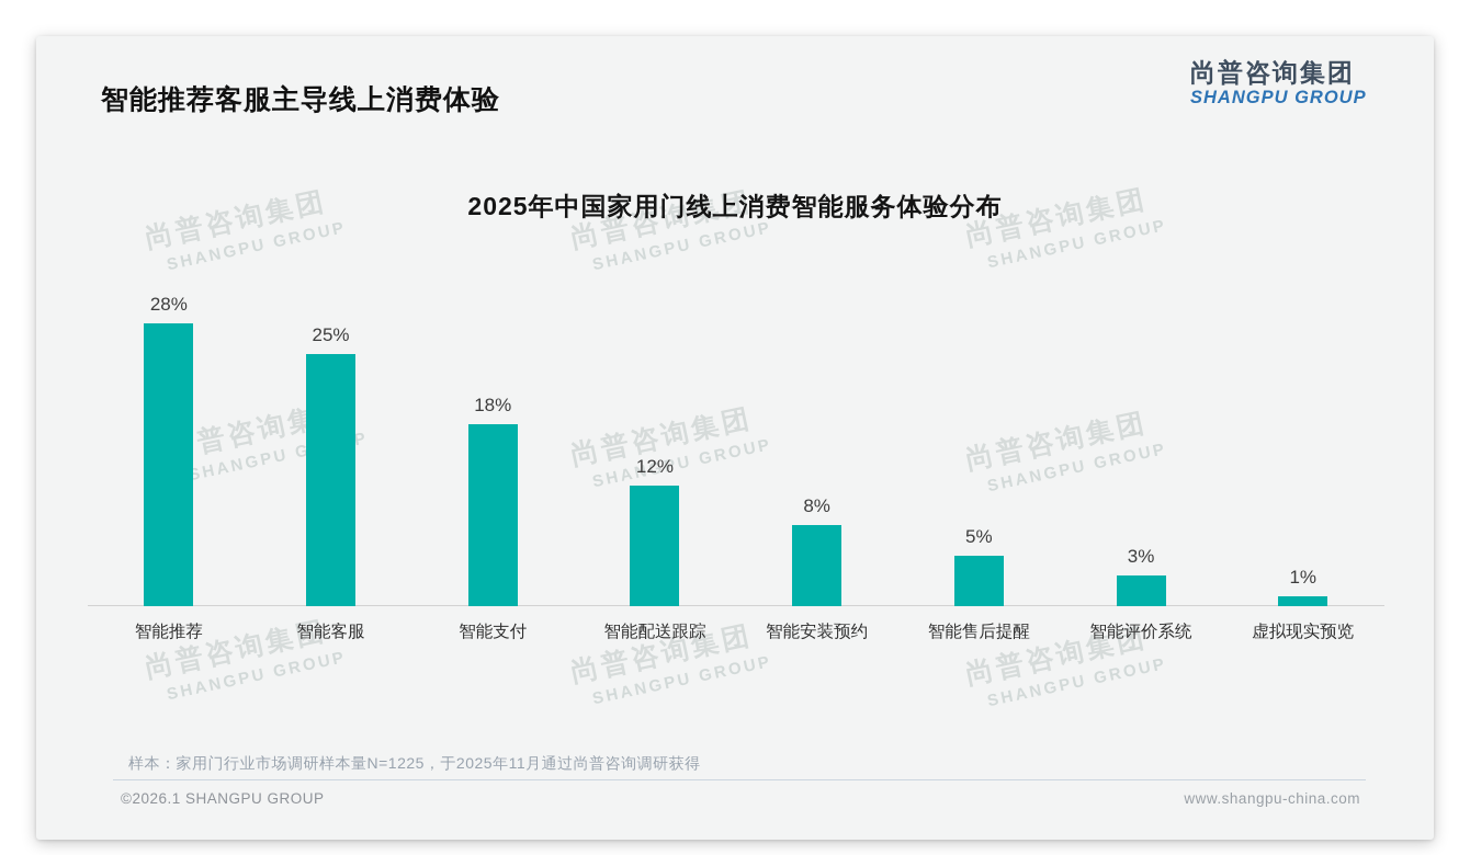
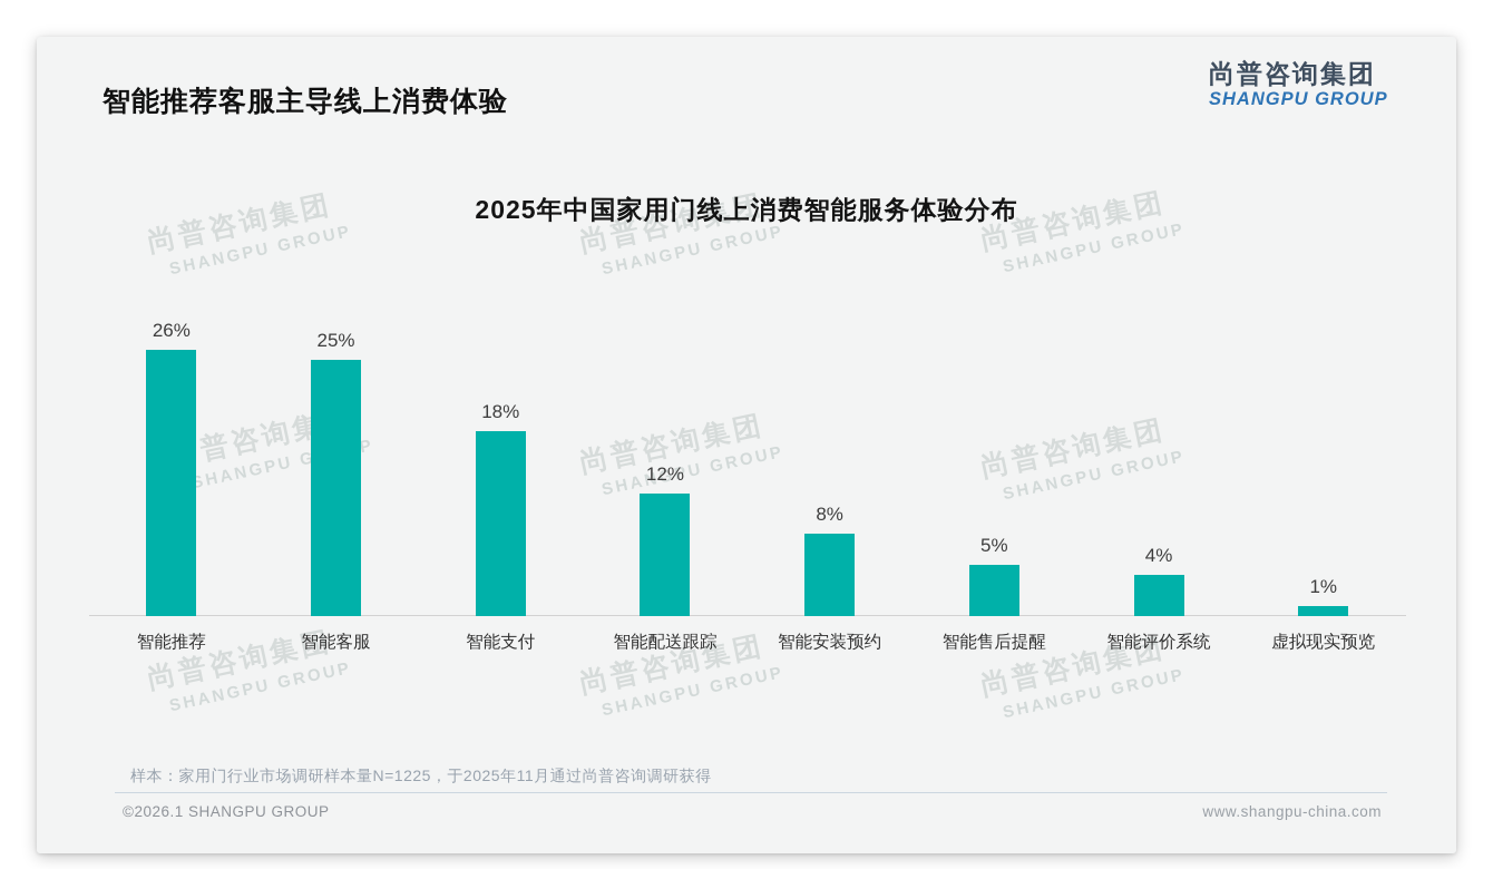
智能推荐: 28% -> 26%
智能评价系统: 3% -> 4%
